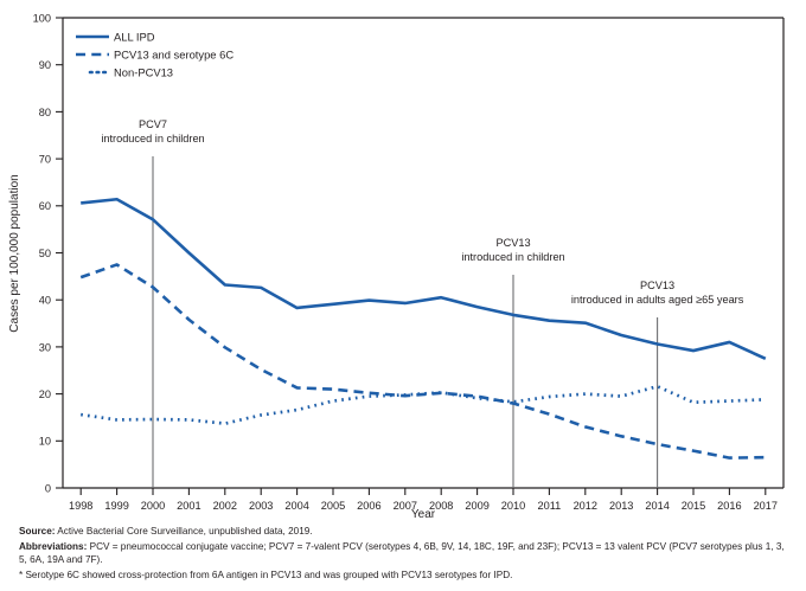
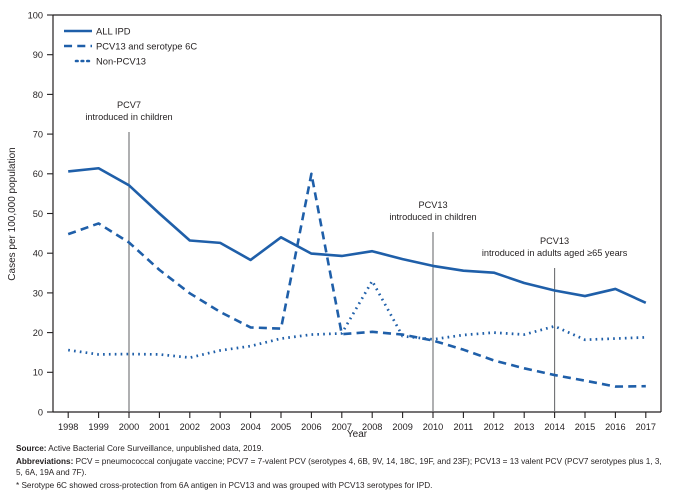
ALL IPD/2005: 39 -> 44
PCV13 and serotype 6C/2006: 20 -> 60
Non-PCV13/2008: 20 -> 33
